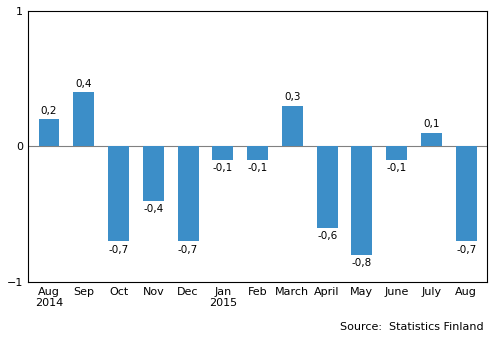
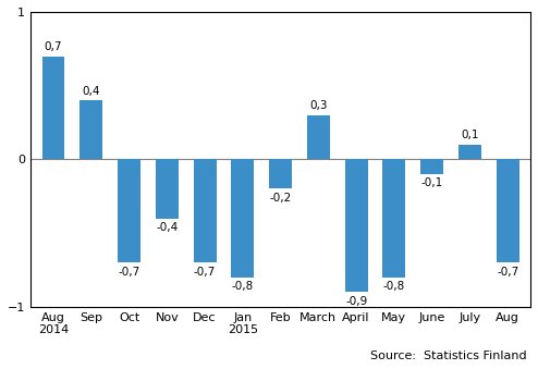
Aug 2014: 0,2 -> 0,7
Jan 2015: -0,1 -> -0,8
Feb: -0,1 -> -0,2
April: -0,6 -> -0,9
